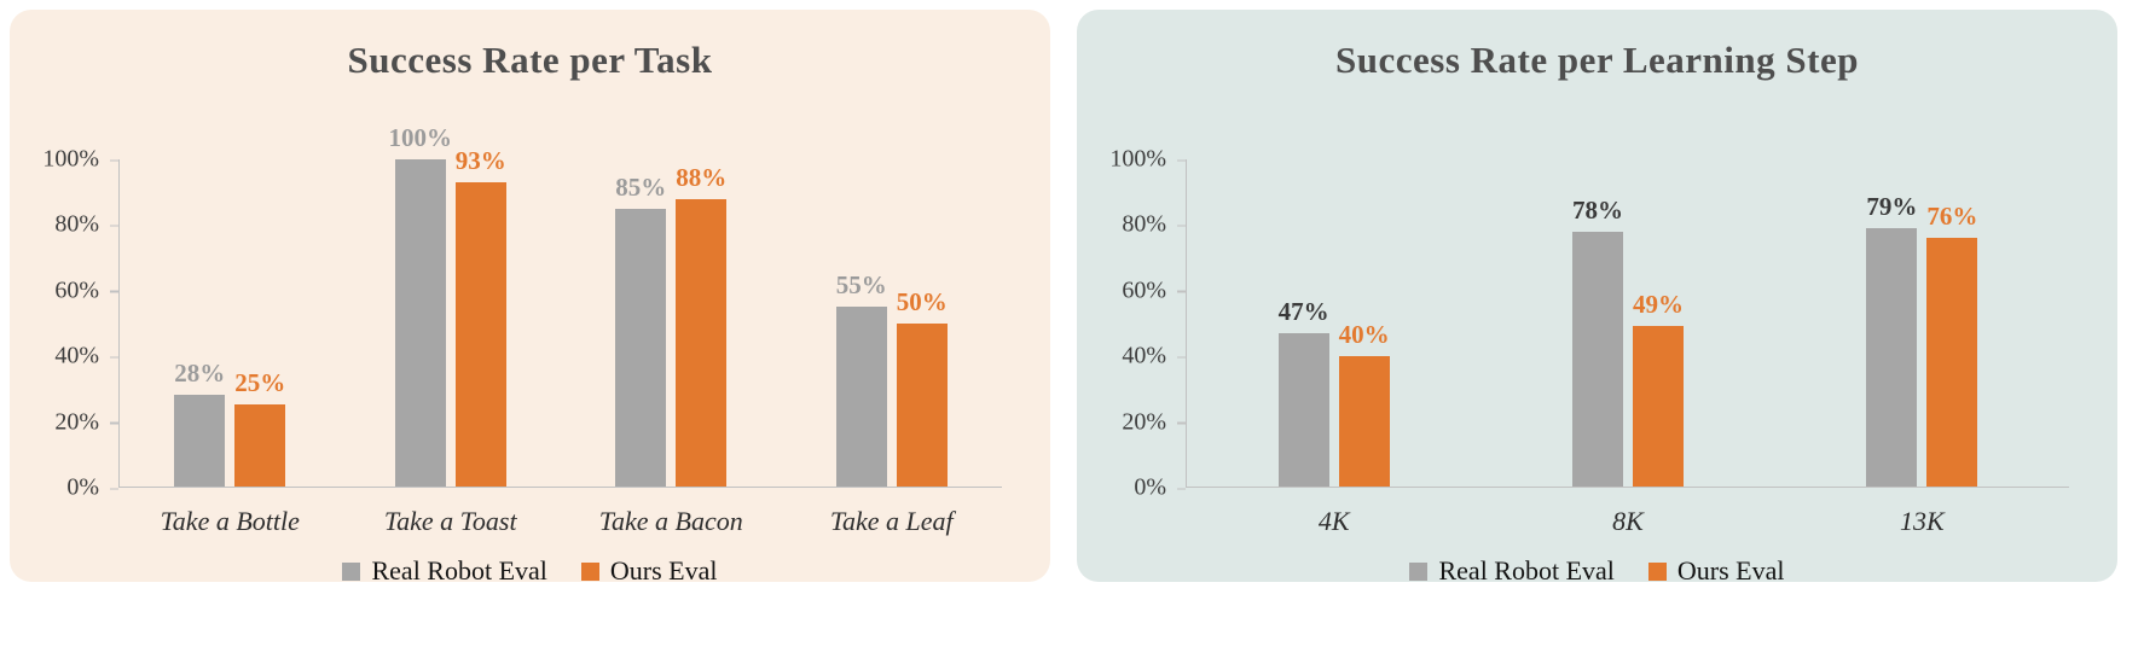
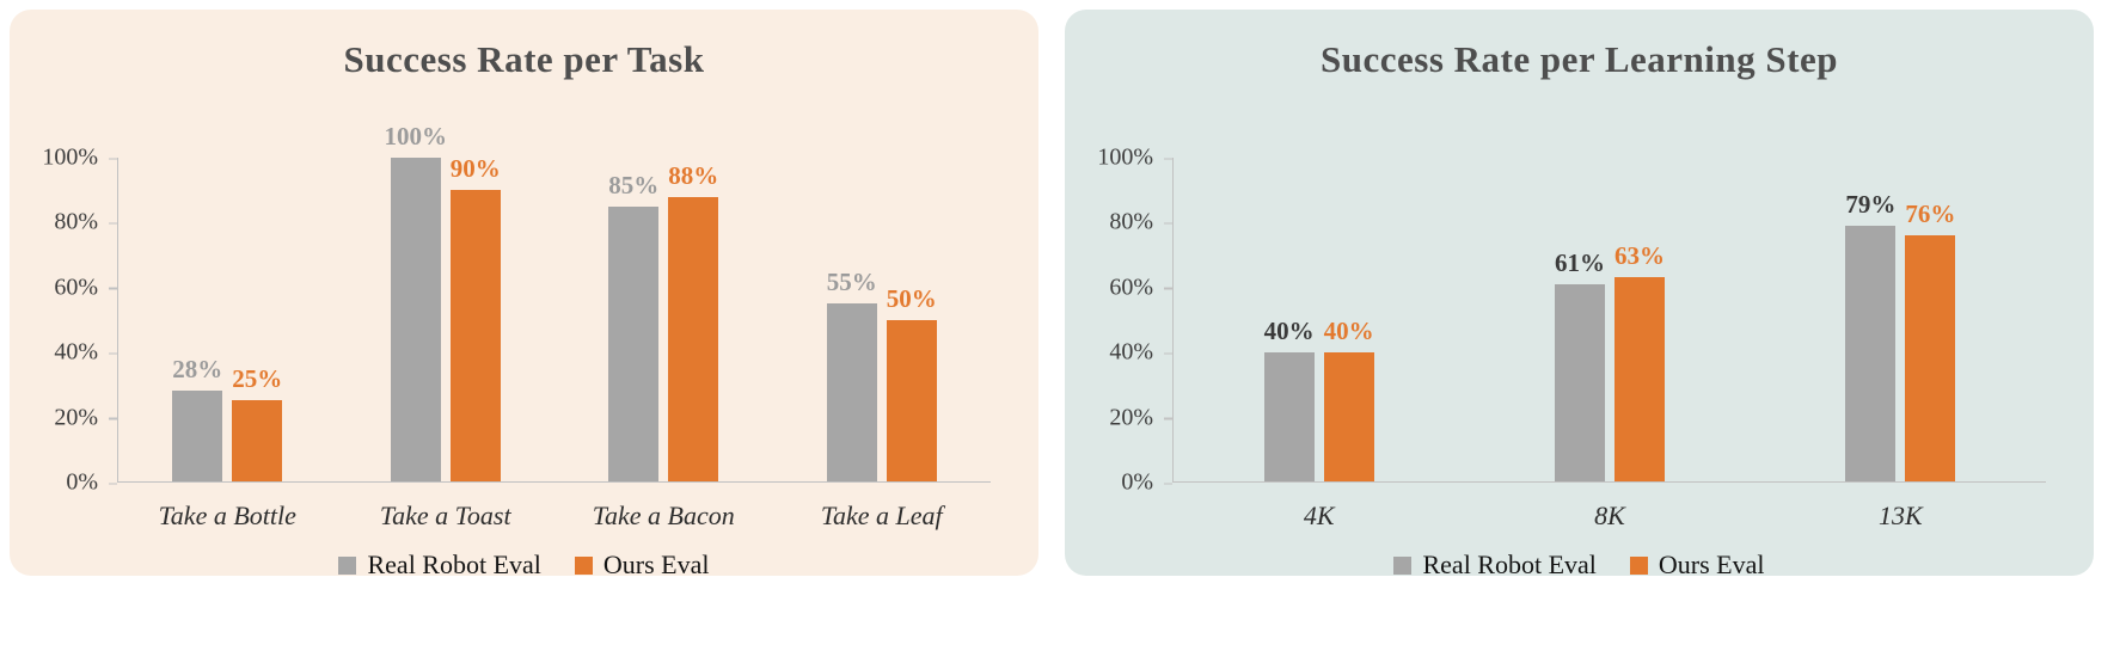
Success Rate per Task/Ours Eval/Take a Toast: 93% -> 90%
Success Rate per Learning Step/Real Robot Eval/4K: 47% -> 40%
Success Rate per Learning Step/Real Robot Eval/8K: 78% -> 61%
Success Rate per Learning Step/Ours Eval/8K: 49% -> 63%
